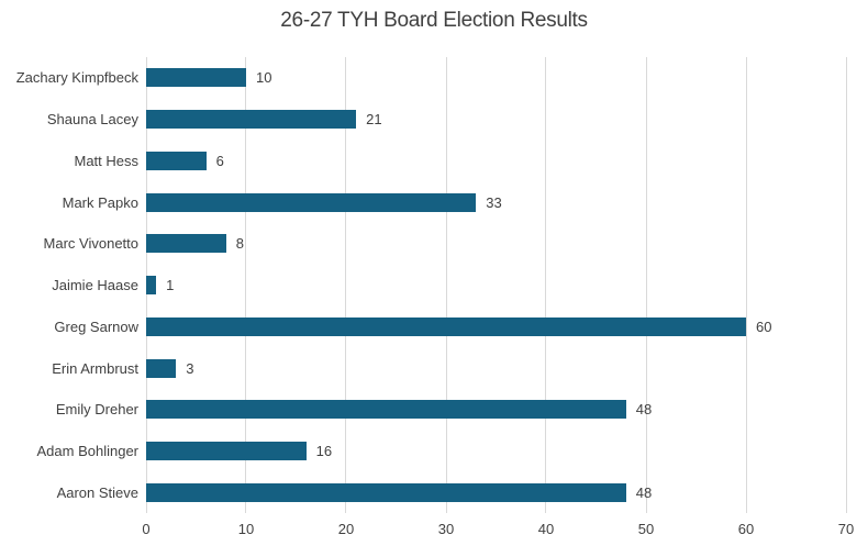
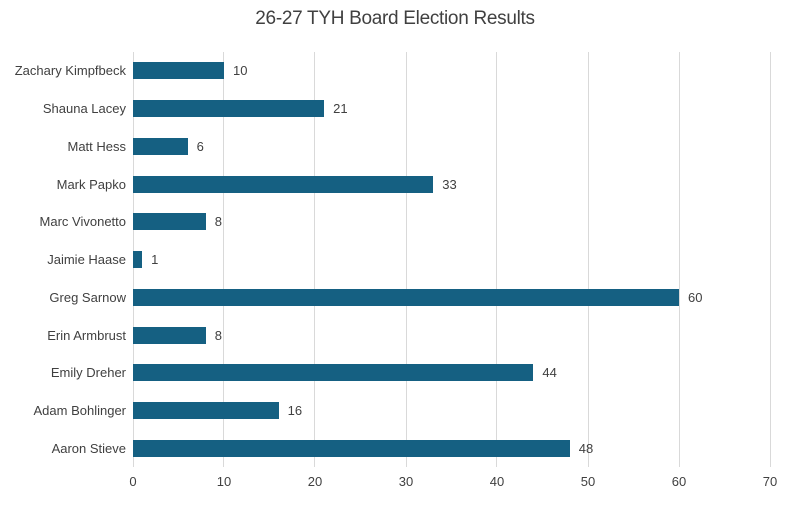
Erin Armbrust: 3 -> 8
Emily Dreher: 48 -> 44
